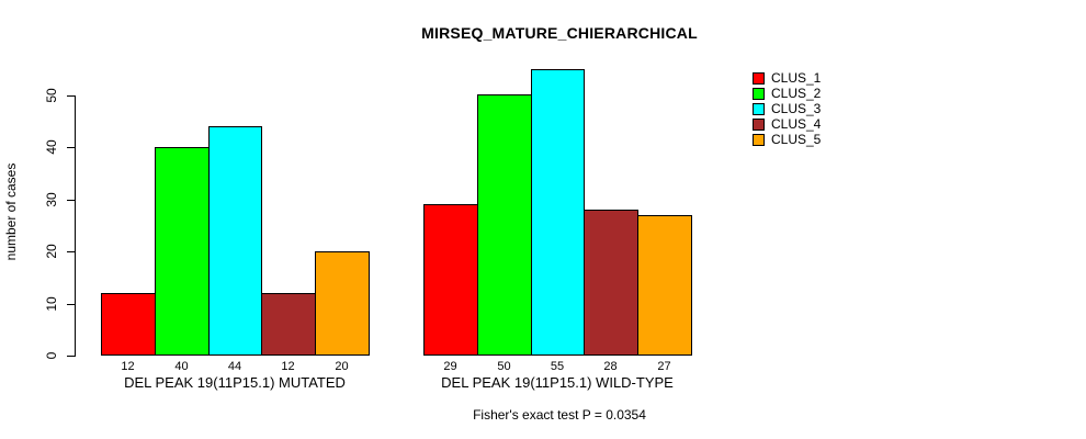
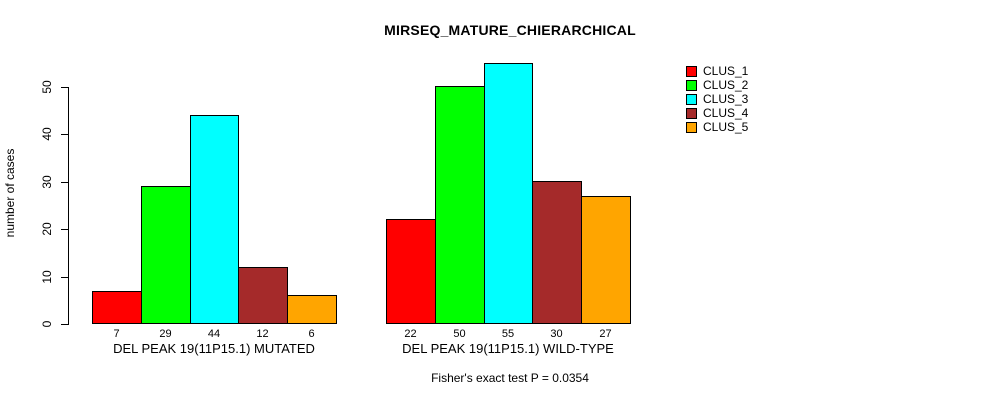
CLUS_1/DEL PEAK 19(11P15.1) MUTATED: 12 -> 7
CLUS_2/DEL PEAK 19(11P15.1) MUTATED: 40 -> 29
CLUS_5/DEL PEAK 19(11P15.1) MUTATED: 20 -> 6
CLUS_1/DEL PEAK 19(11P15.1) WILD-TYPE: 29 -> 22
CLUS_4/DEL PEAK 19(11P15.1) WILD-TYPE: 28 -> 30
